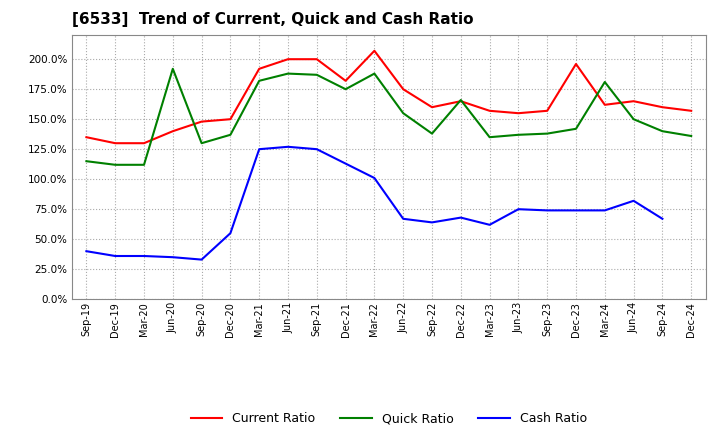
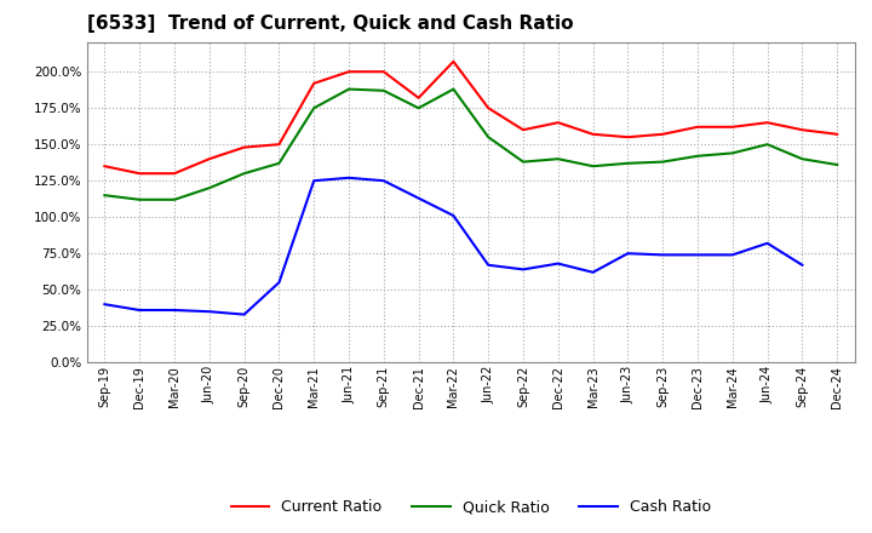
Quick Ratio/Jun-20: 192% -> 120%
Quick Ratio/Mar-21: 182% -> 175%
Quick Ratio/Dec-22: 166% -> 140%
Current Ratio/Dec-23: 196% -> 162%
Quick Ratio/Mar-24: 181% -> 144%
